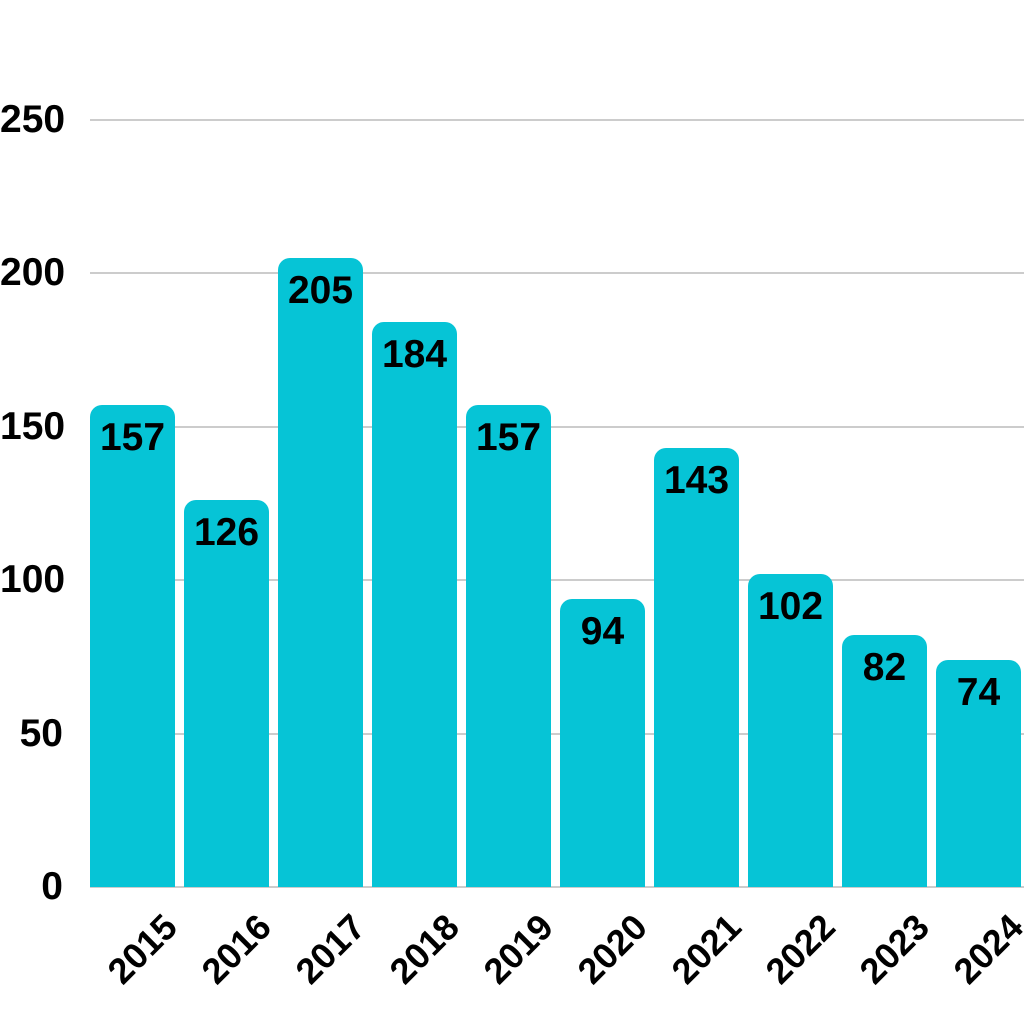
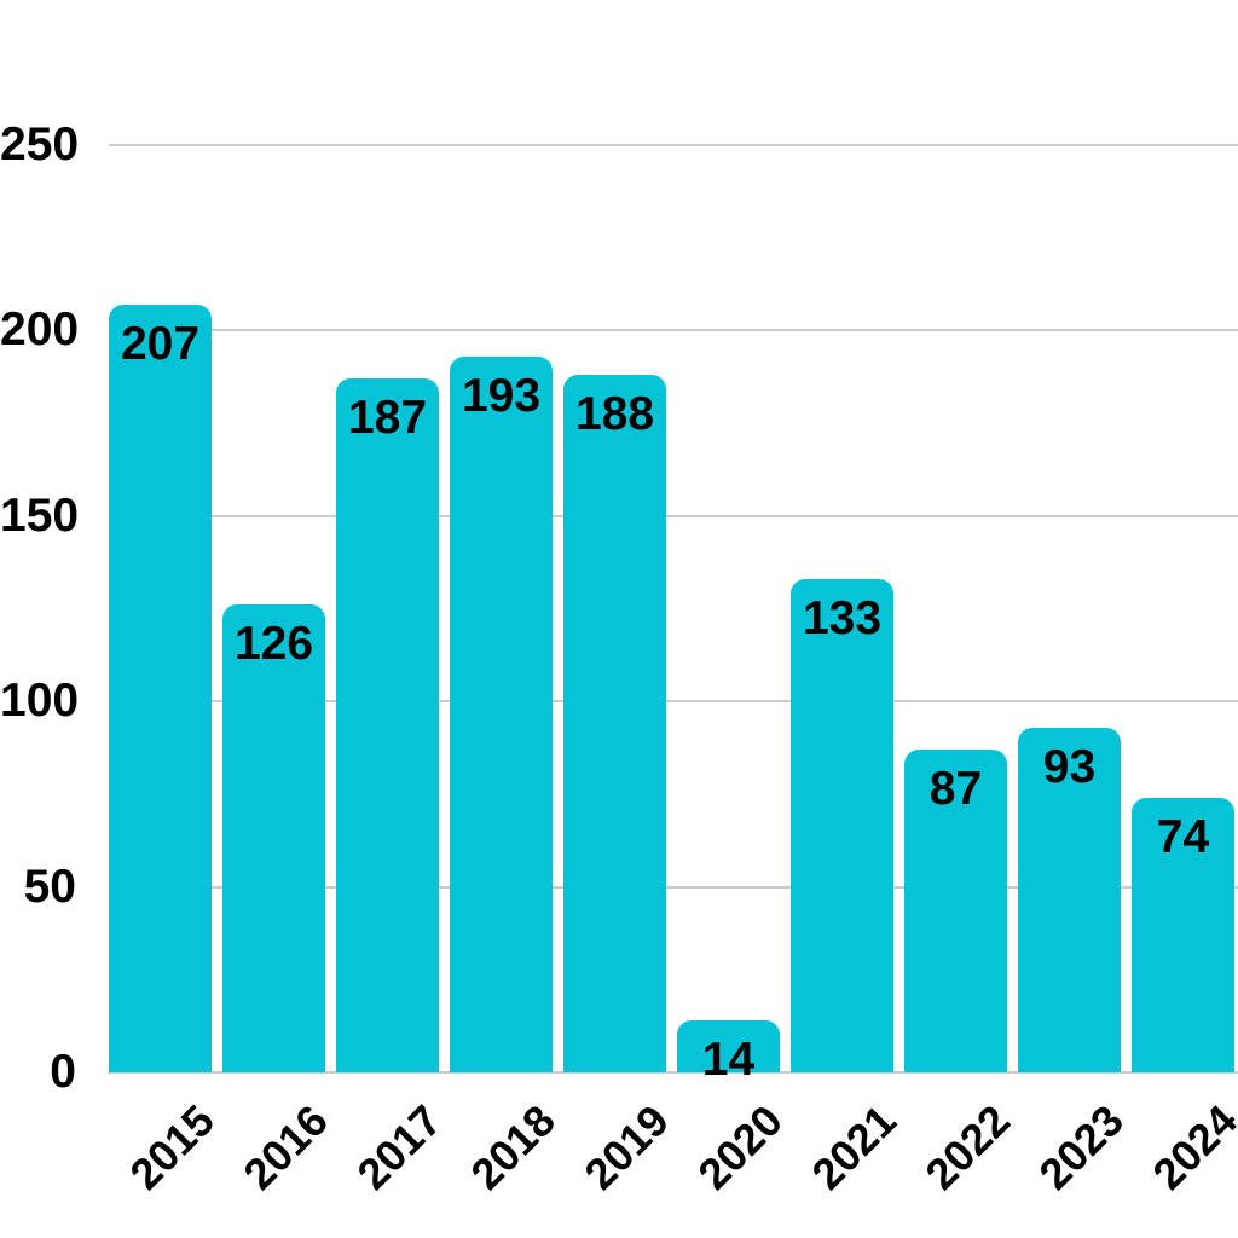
2015: 157 -> 207
2017: 205 -> 187
2018: 184 -> 193
2019: 157 -> 188
2020: 94 -> 14
2021: 143 -> 133
2022: 102 -> 87
2023: 82 -> 93
